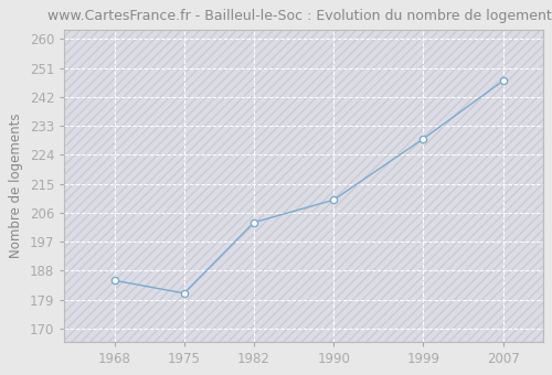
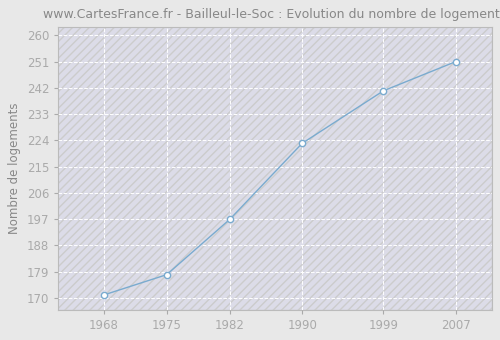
1968: 185 -> 171
1975: 181 -> 178
1982: 203 -> 197
1990: 210 -> 223
1999: 229 -> 241
2007: 247 -> 251
